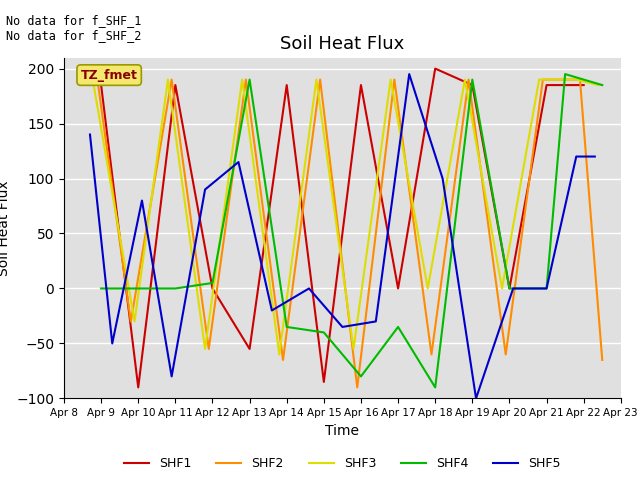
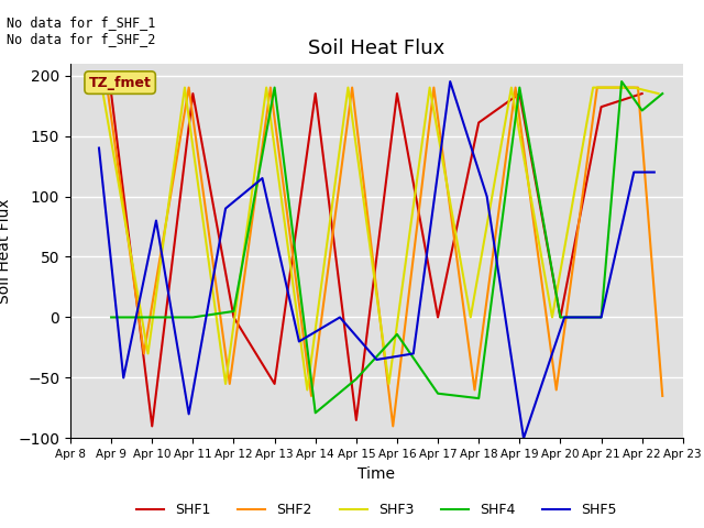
SHF4/Apr 14: -35 -> -79
SHF4/Apr 15: -40 -> -51
SHF4/Apr 16: -80 -> -14
SHF4/Apr 17: -35 -> -63
SHF1/Apr 18: 200 -> 161
SHF4/Apr 18: -90 -> -67
SHF1/Apr 21: 185 -> 174
SHF4/Apr 22: 190 -> 171
